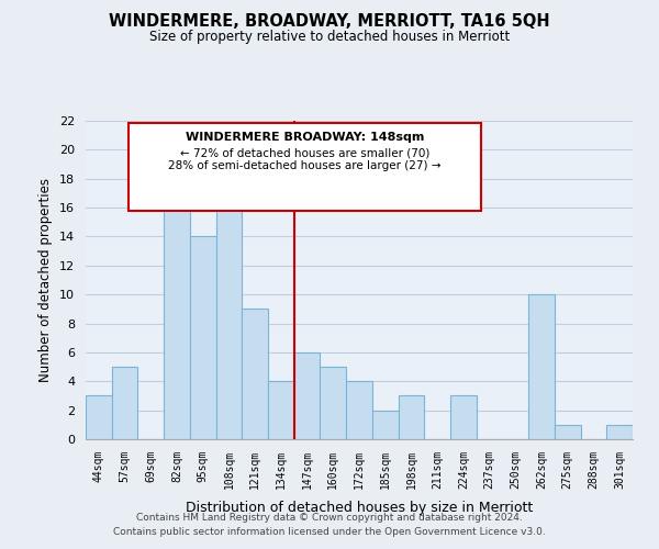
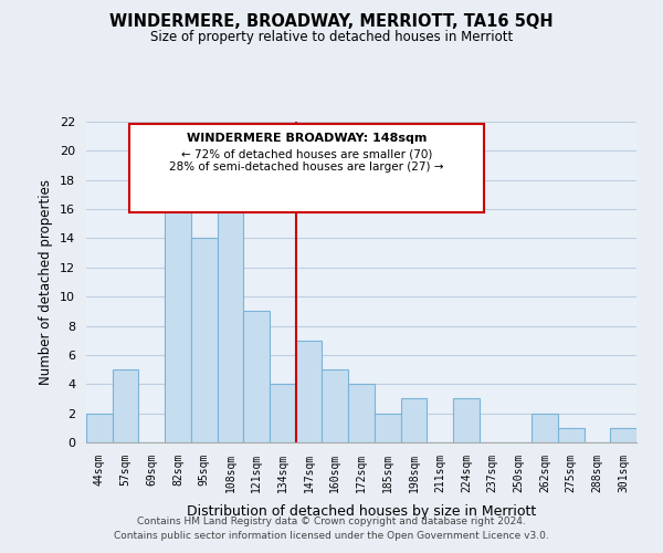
44sqm: 3 -> 2
147sqm: 6 -> 7
262sqm: 10 -> 2
